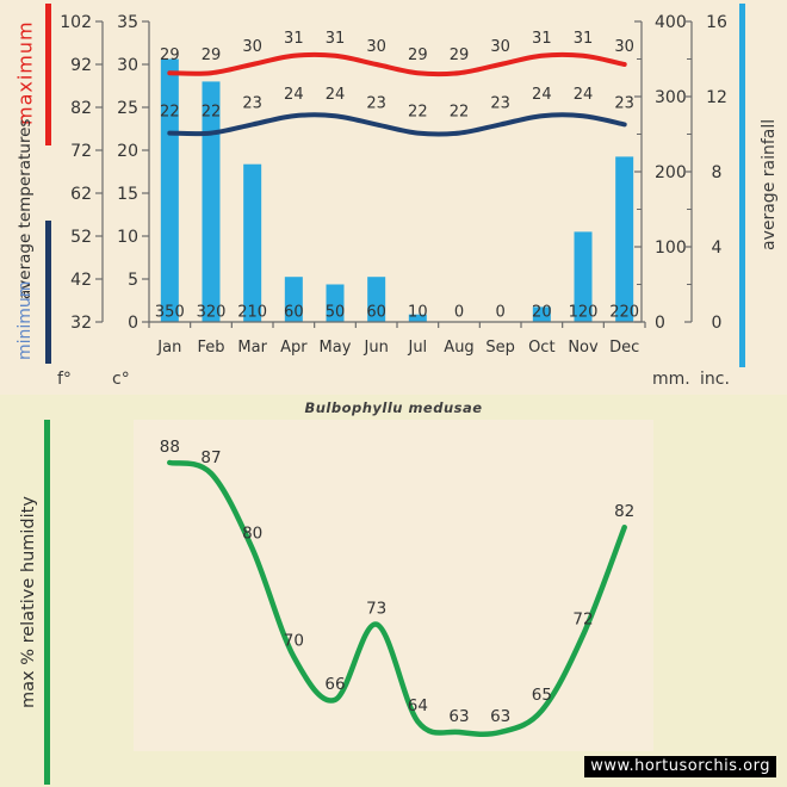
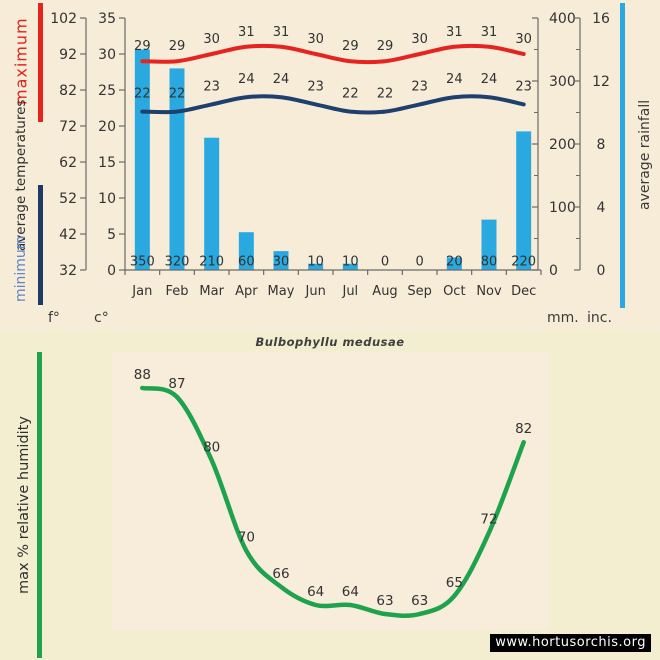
Bulbophyllu medusae/average rainfall/May: 50 -> 30
Bulbophyllu medusae/average rainfall/Jun: 60 -> 10
Bulbophyllu medusae/average rainfall/Nov: 120 -> 80
max % relative humidity/Jun: 73 -> 64
